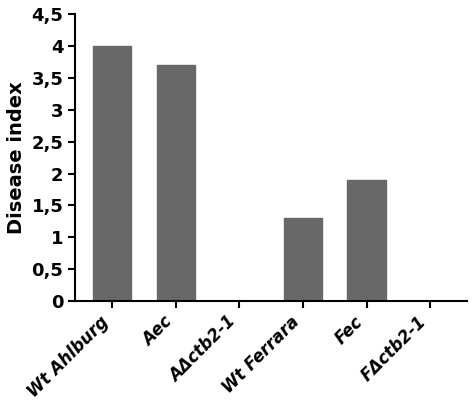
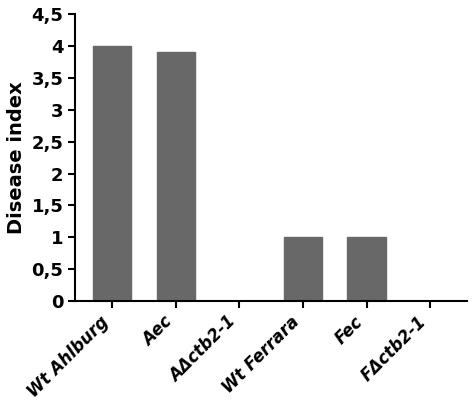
Aec: 3,7 -> 3,9
Wt Ferrara: 1,3 -> 1,0
Fec: 1,9 -> 1,0
